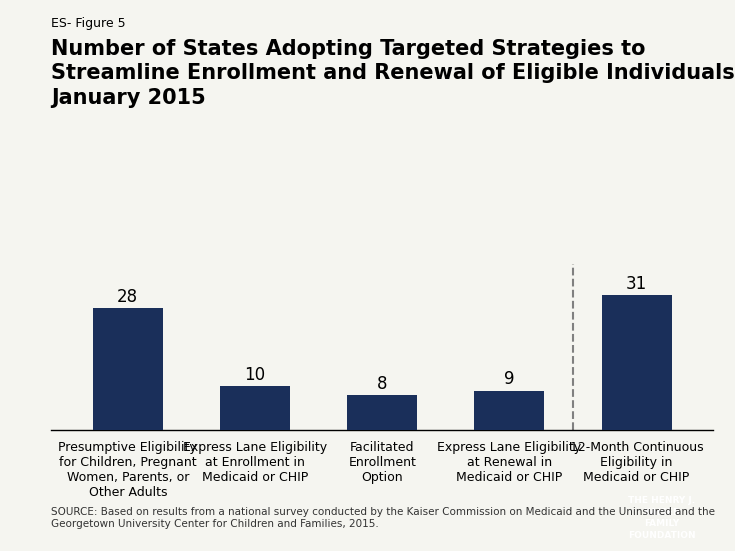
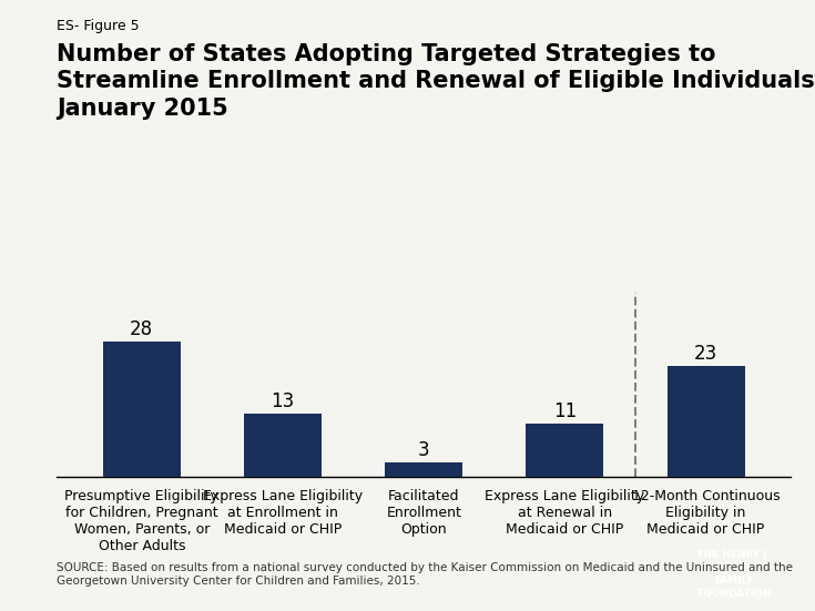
Express Lane Eligibility at Enrollment in Medicaid or CHIP: 10 -> 13
Facilitated Enrollment Option: 8 -> 3
Express Lane Eligibility at Renewal in Medicaid or CHIP: 9 -> 11
12-Month Continuous Eligibility in Medicaid or CHIP: 31 -> 23
